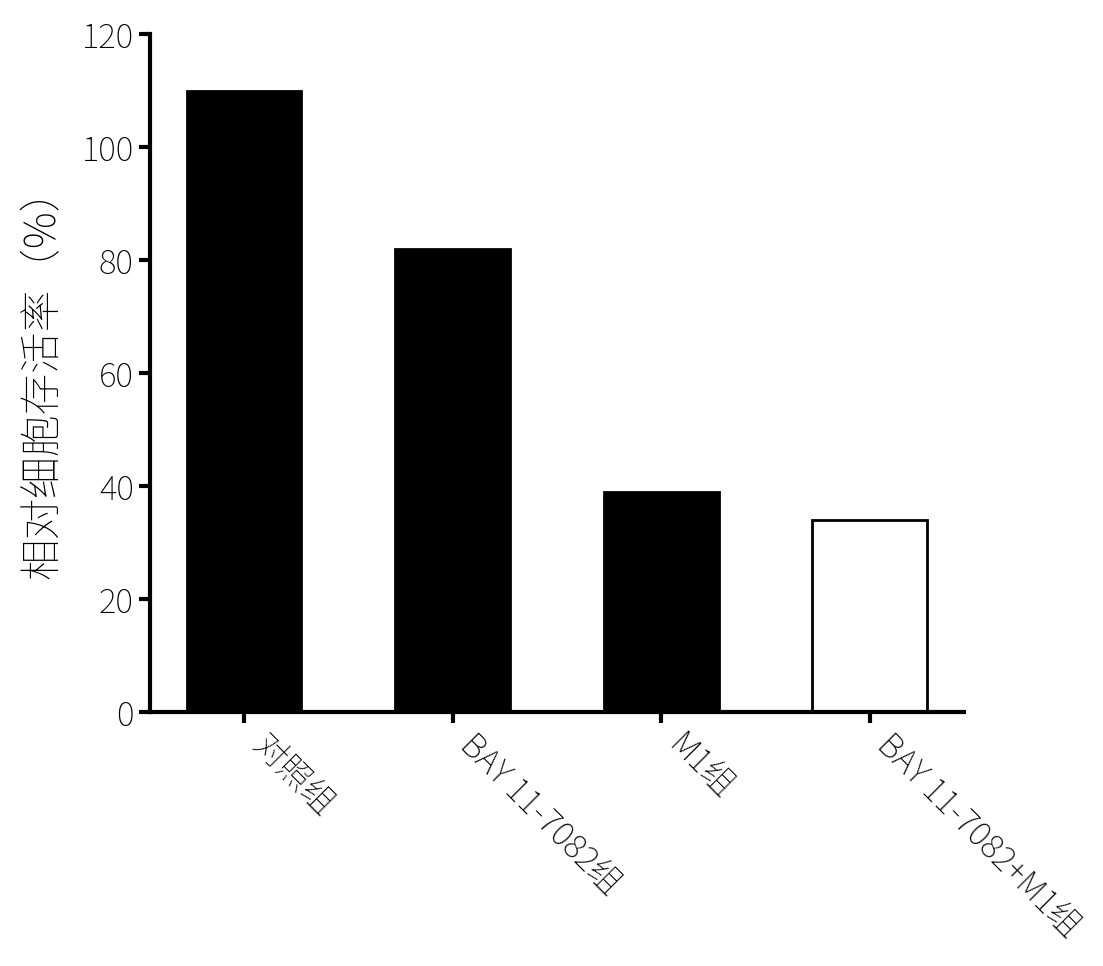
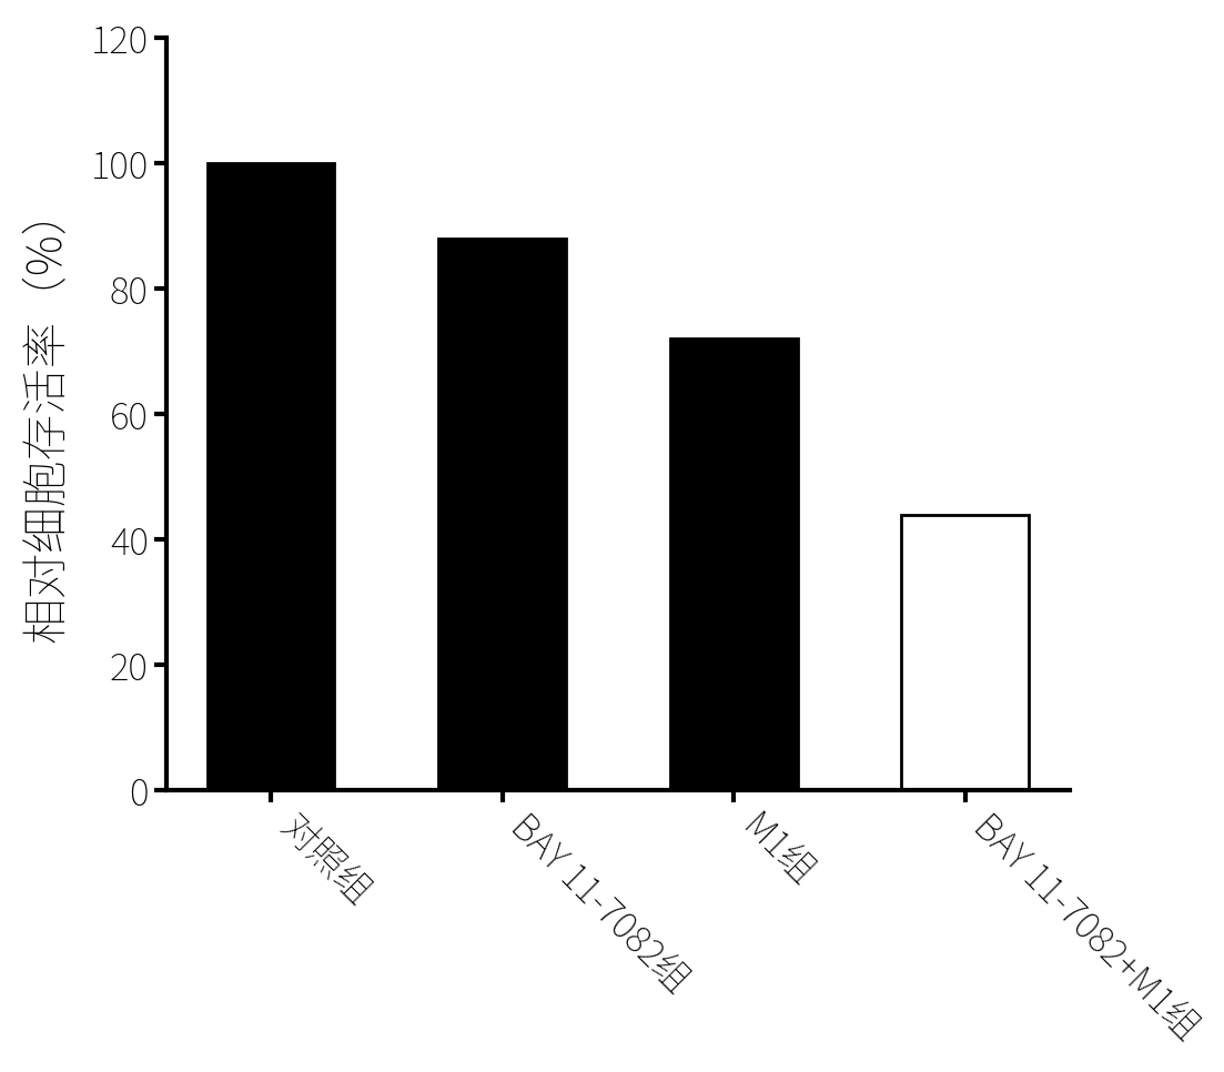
对照组: 110 -> 100
BAY 11-7082组: 82 -> 88
M1组: 39 -> 72
BAY 11-7082+M1组: 34 -> 44
